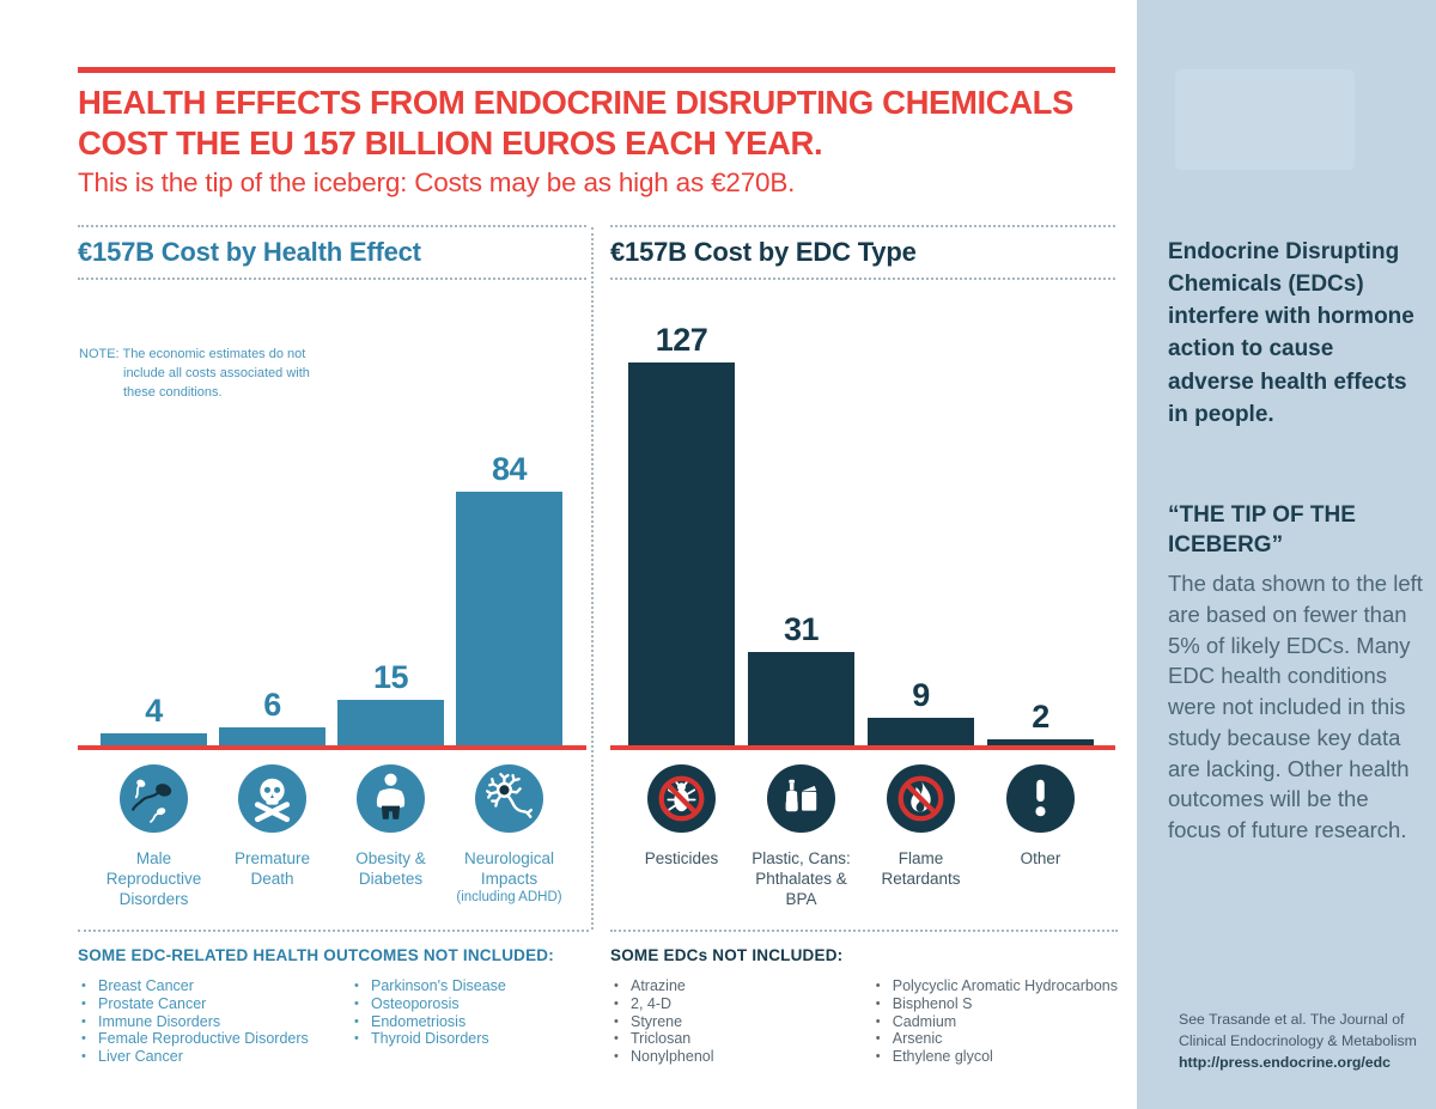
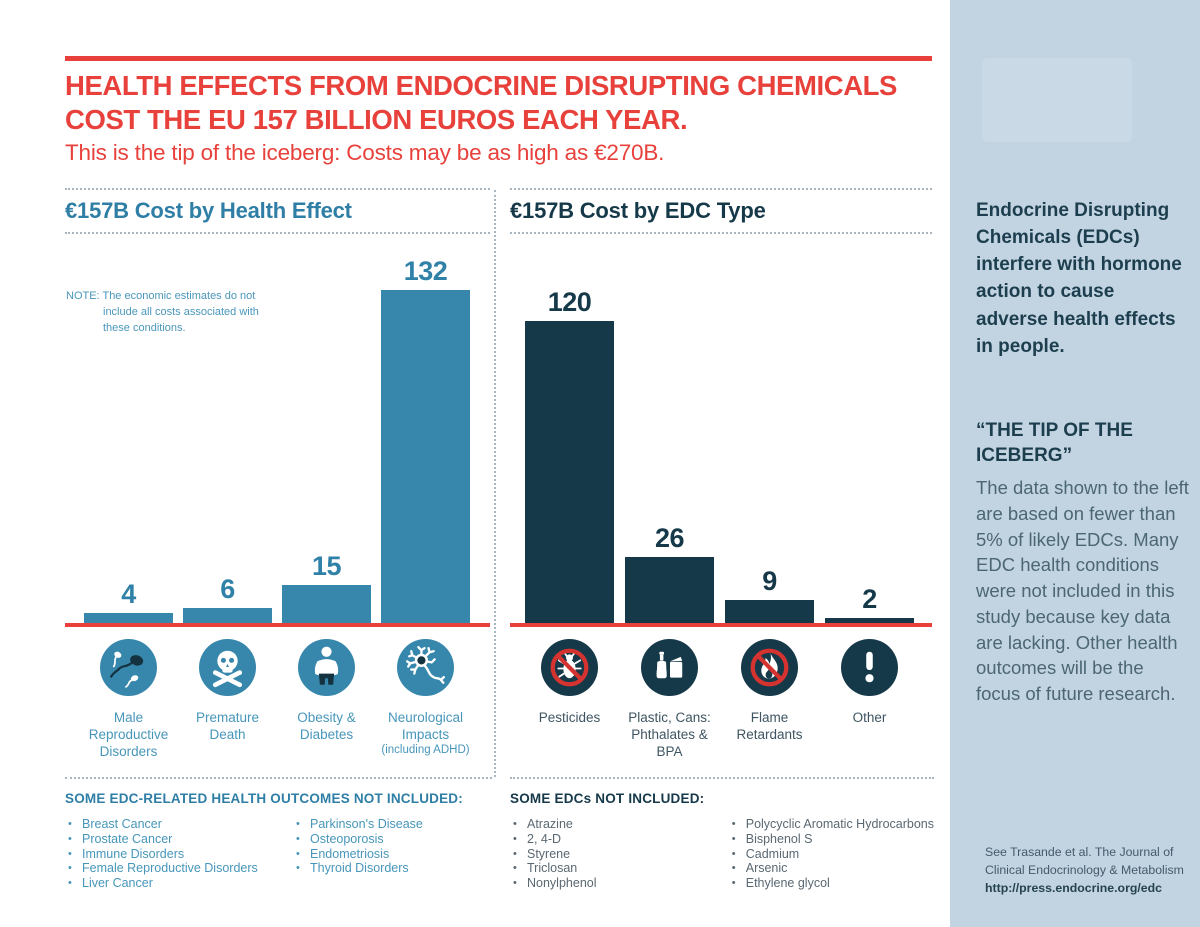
€157B Cost by Health Effect/Neurological Impacts (including ADHD): 84 -> 132
€157B Cost by EDC Type/Pesticides: 127 -> 120
€157B Cost by EDC Type/Plastic, Cans: Phthalates & BPA: 31 -> 26
